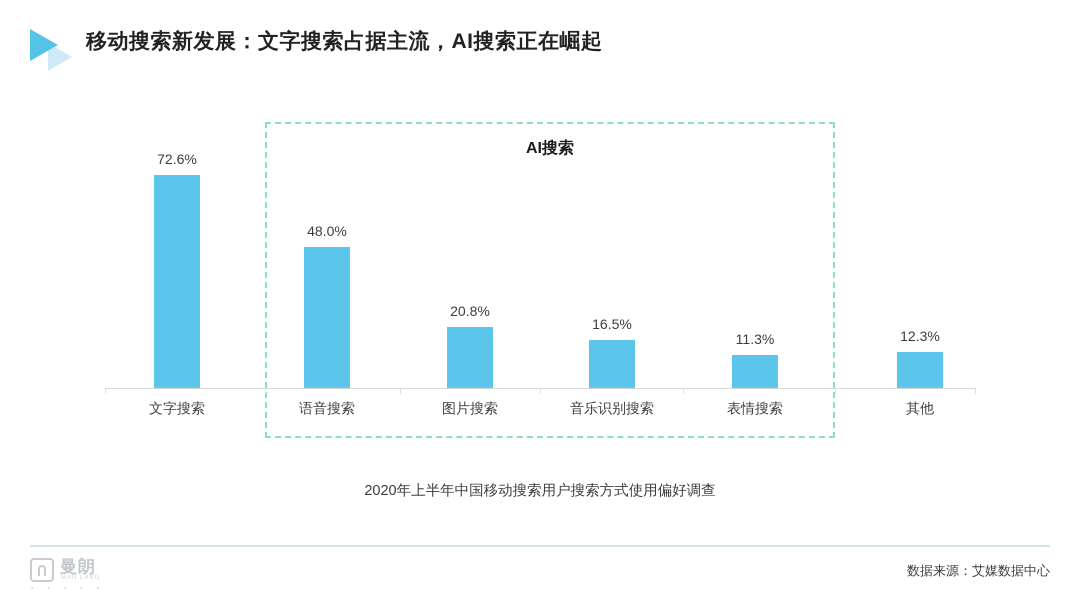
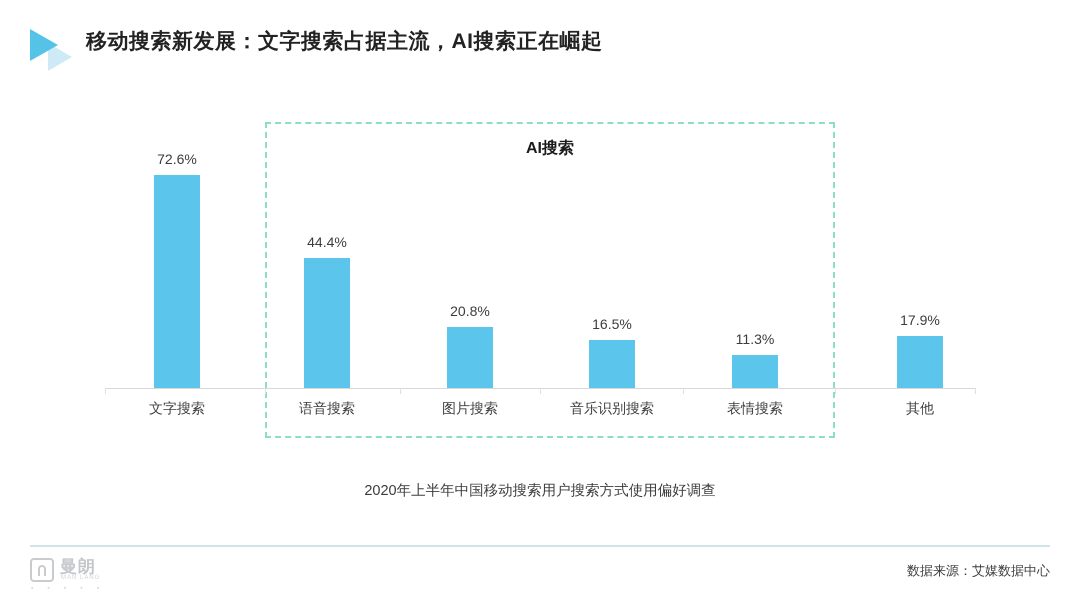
语音搜索: 48.0% -> 44.4%
其他: 12.3% -> 17.9%
